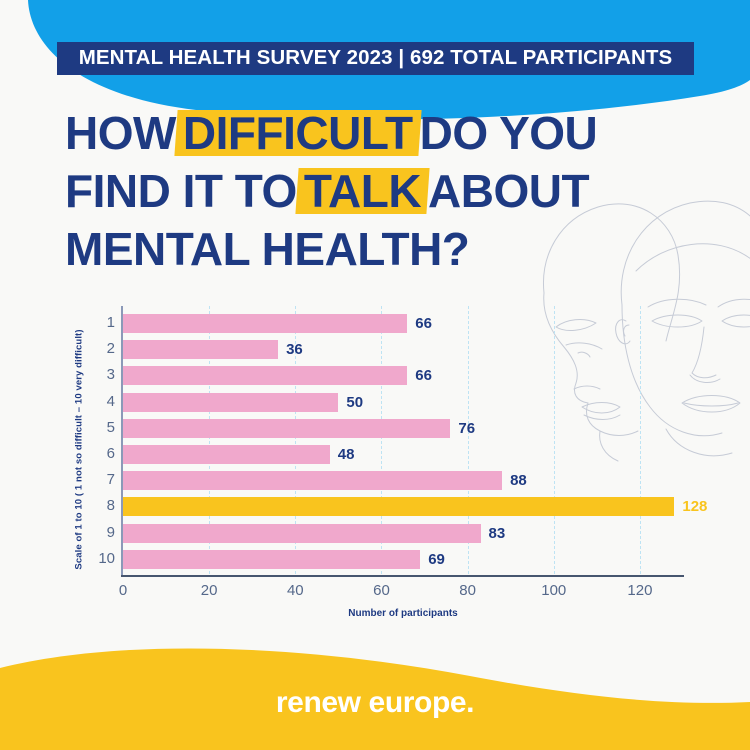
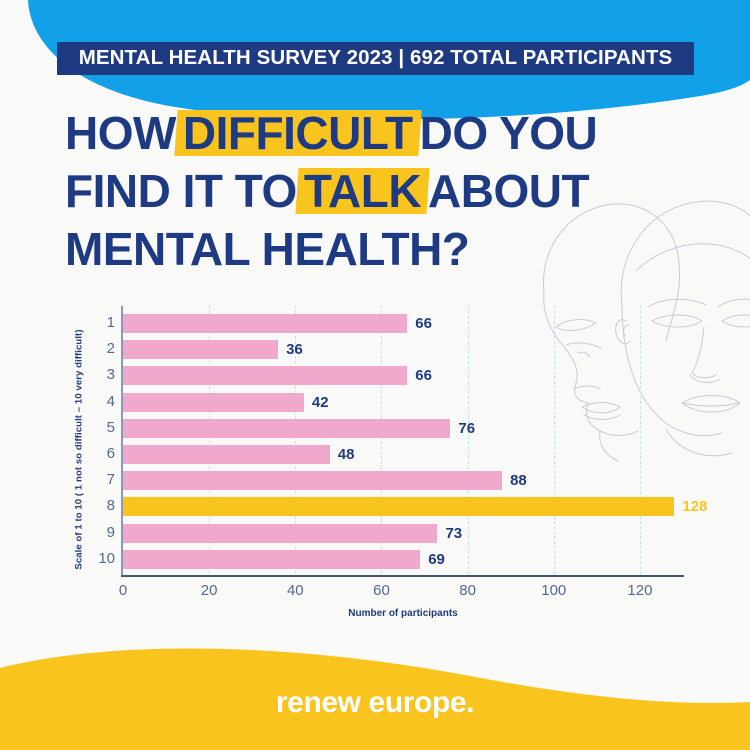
4: 50 -> 42
9: 83 -> 73
